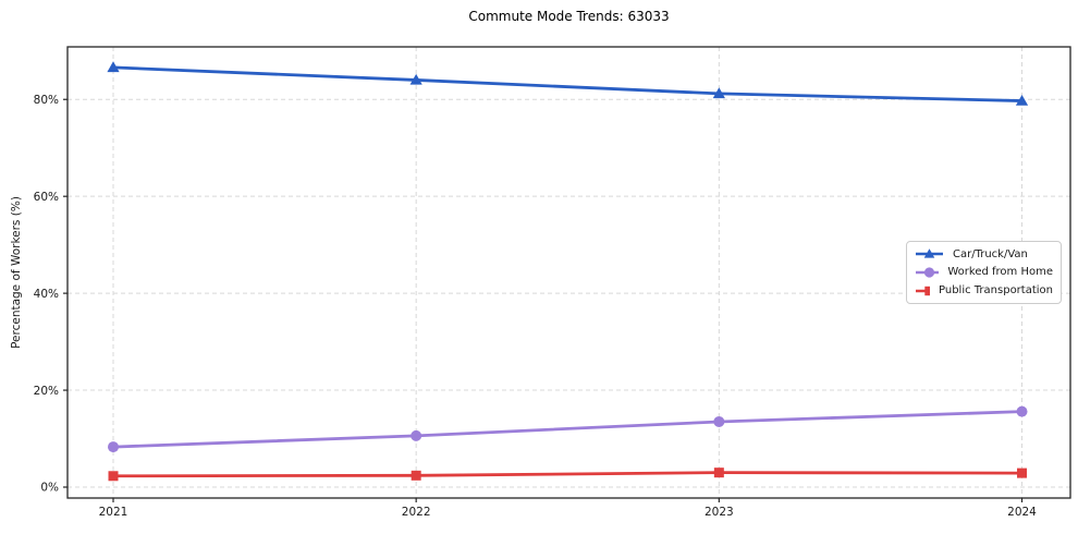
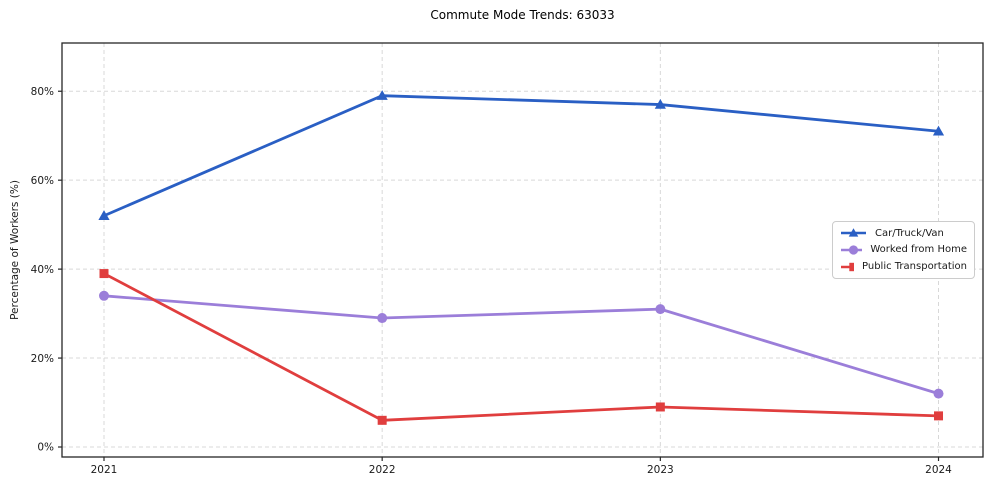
Car/Truck/Van/2021: 87% -> 52%
Worked from Home/2021: 8% -> 34%
Public Transportation/2021: 2% -> 39%
Car/Truck/Van/2022: 84% -> 79%
Worked from Home/2022: 11% -> 29%
Public Transportation/2022: 2% -> 6%
Car/Truck/Van/2023: 81% -> 77%
Worked from Home/2023: 14% -> 31%
Public Transportation/2023: 3% -> 9%
Car/Truck/Van/2024: 80% -> 71%
Worked from Home/2024: 16% -> 12%
Public Transportation/2024: 3% -> 7%
